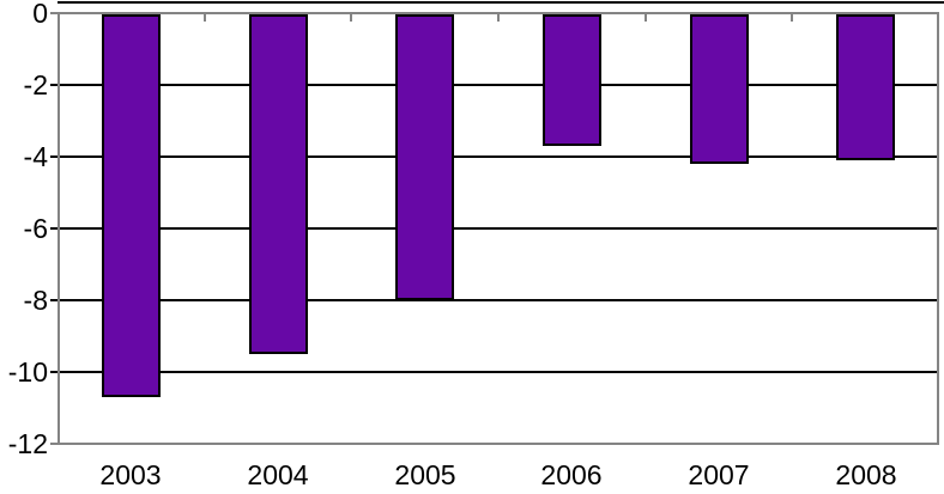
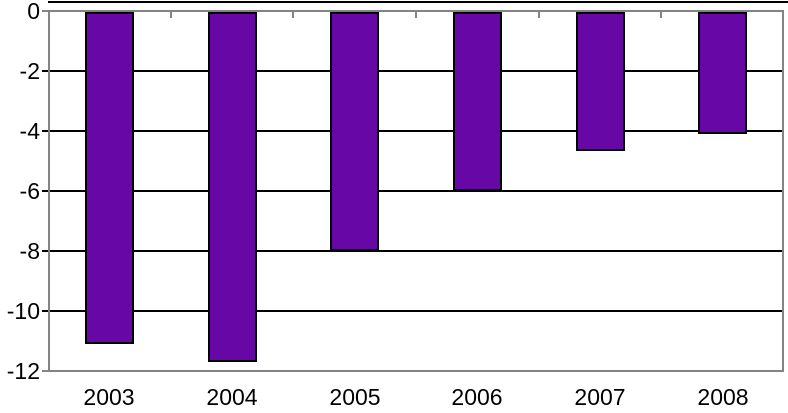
2003: -10.7 -> -11.1
2004: -9.5 -> -11.7
2006: -3.7 -> -6.0
2007: -4.2 -> -4.7
